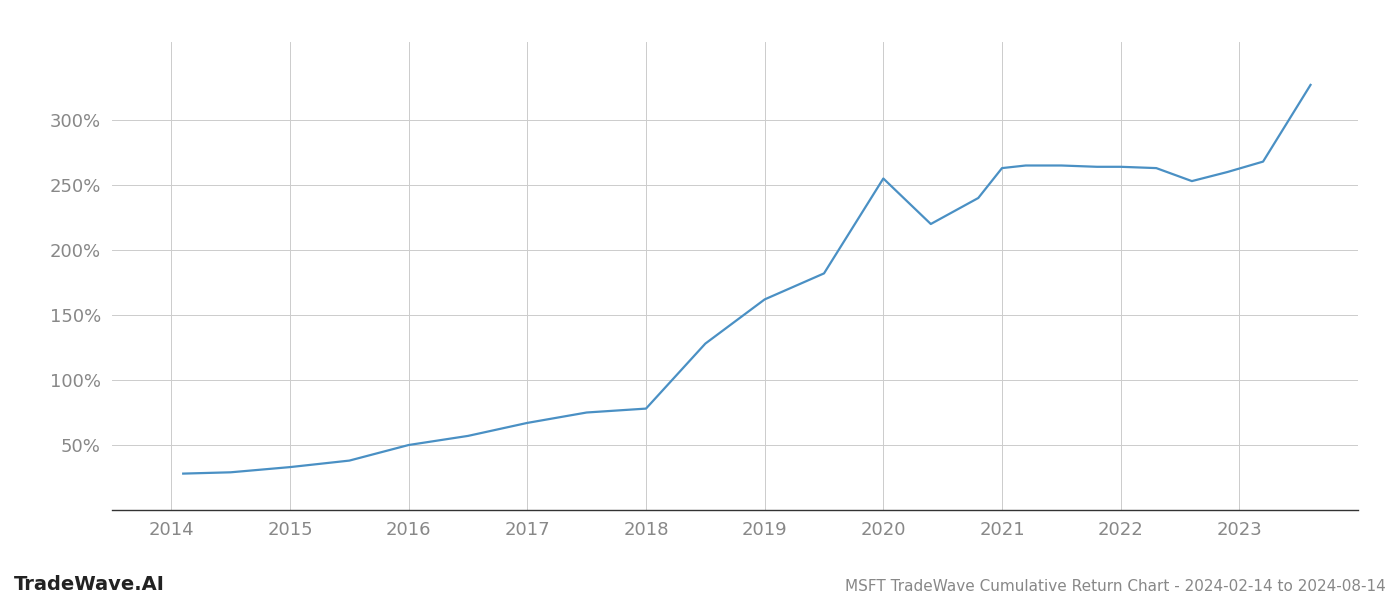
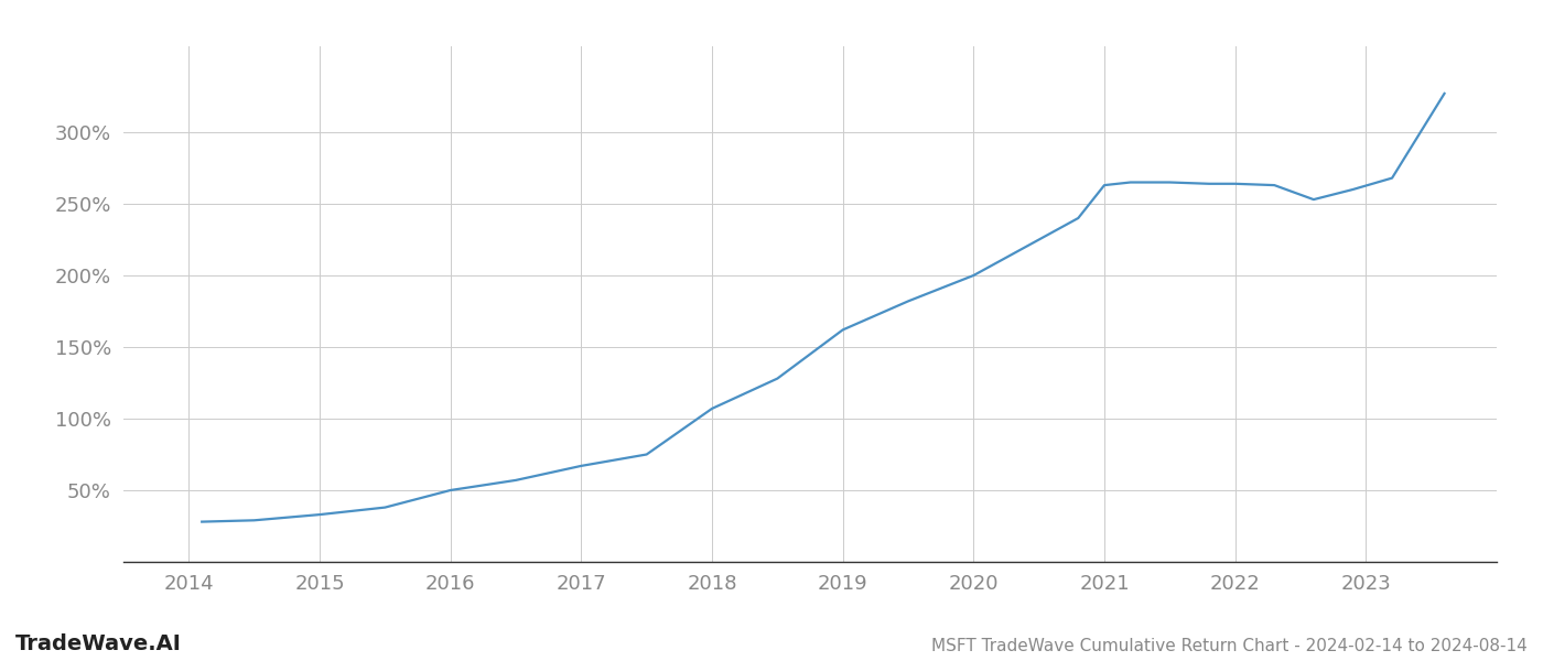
2018: 78% -> 107%
2020: 255% -> 200%
